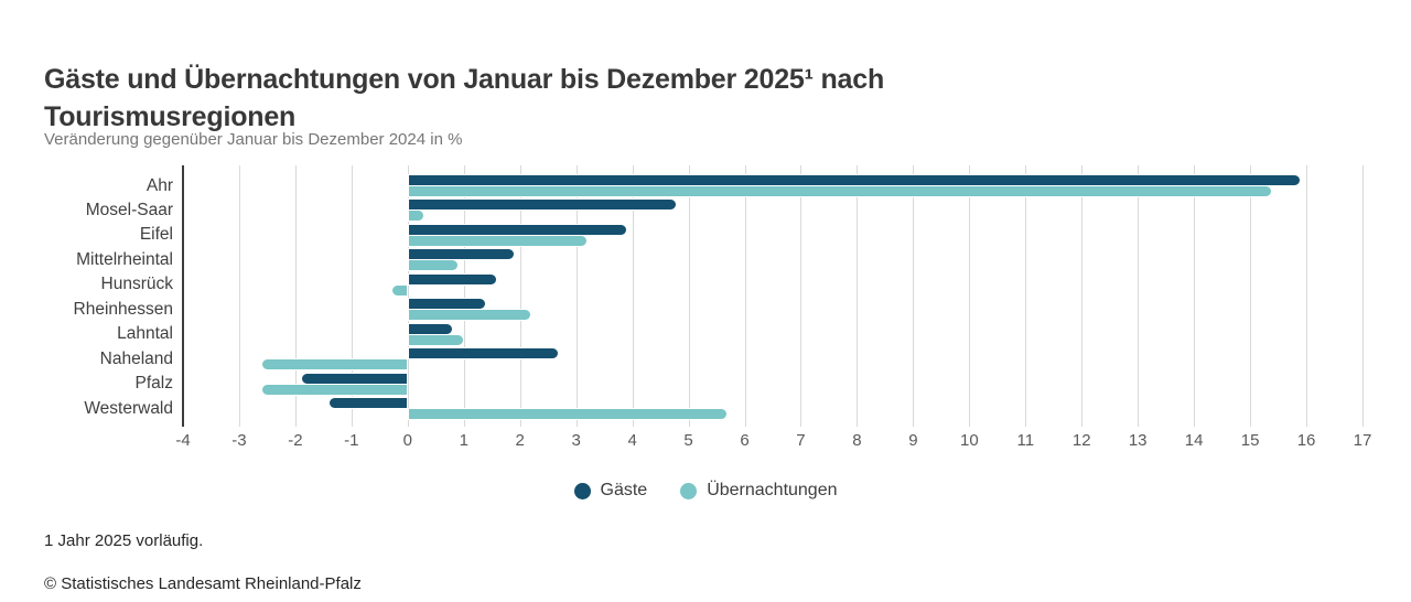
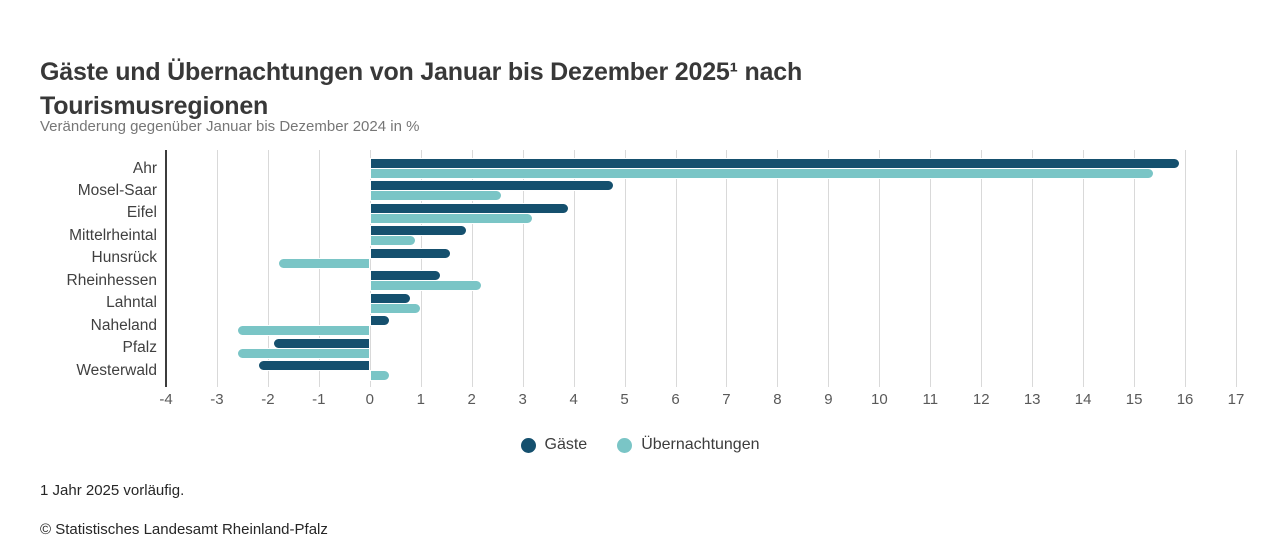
Übernachtungen/Mosel-Saar: 0.3 -> 2.6
Übernachtungen/Hunsrück: -0.3 -> -1.8
Gäste/Naheland: 2.7 -> 0.4
Gäste/Westerwald: -1.4 -> -2.2
Übernachtungen/Westerwald: 5.7 -> 0.4
